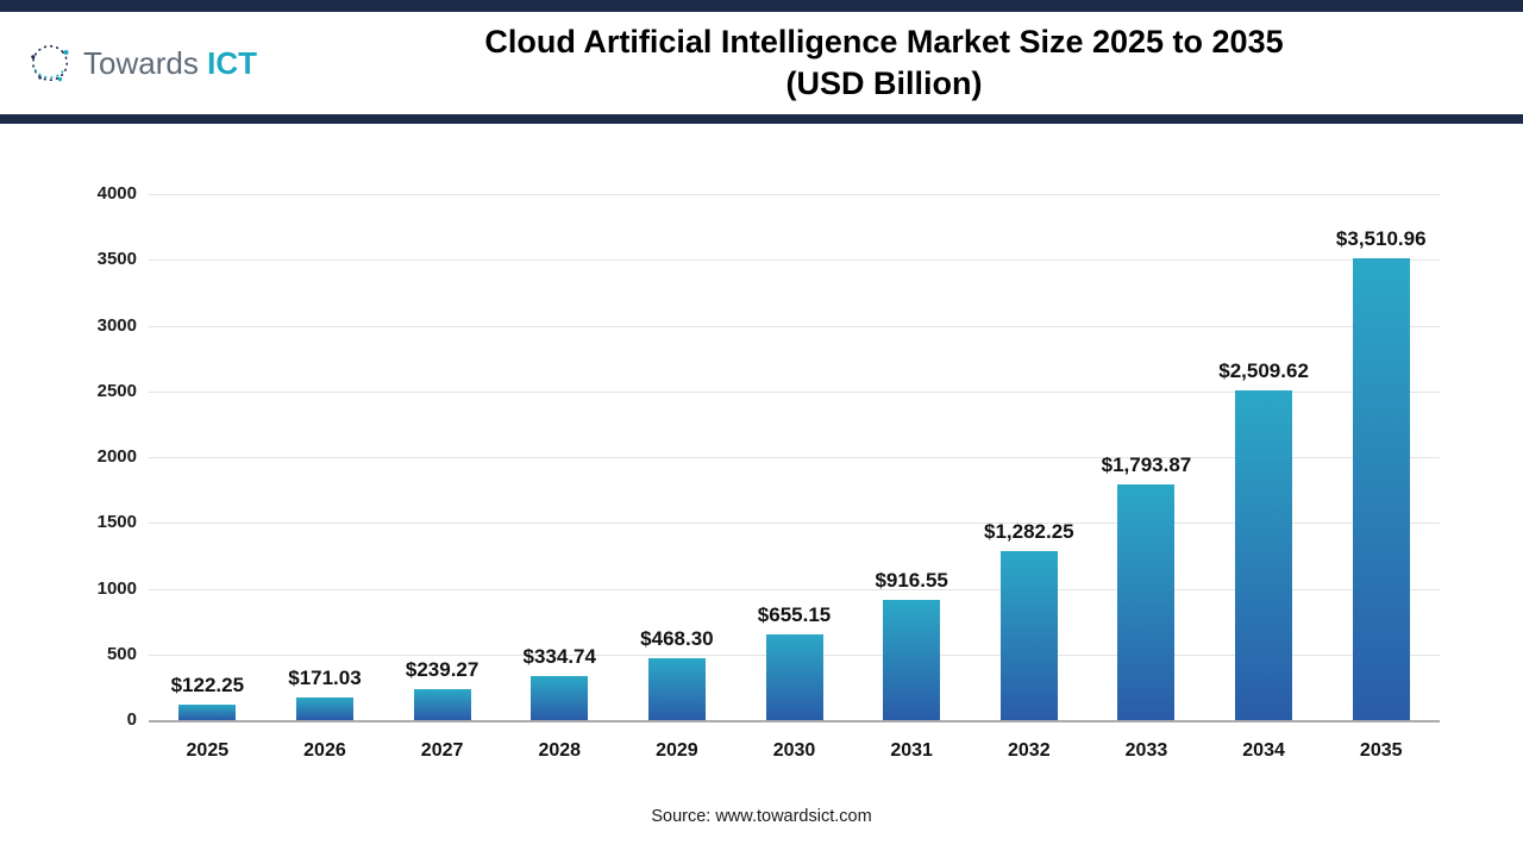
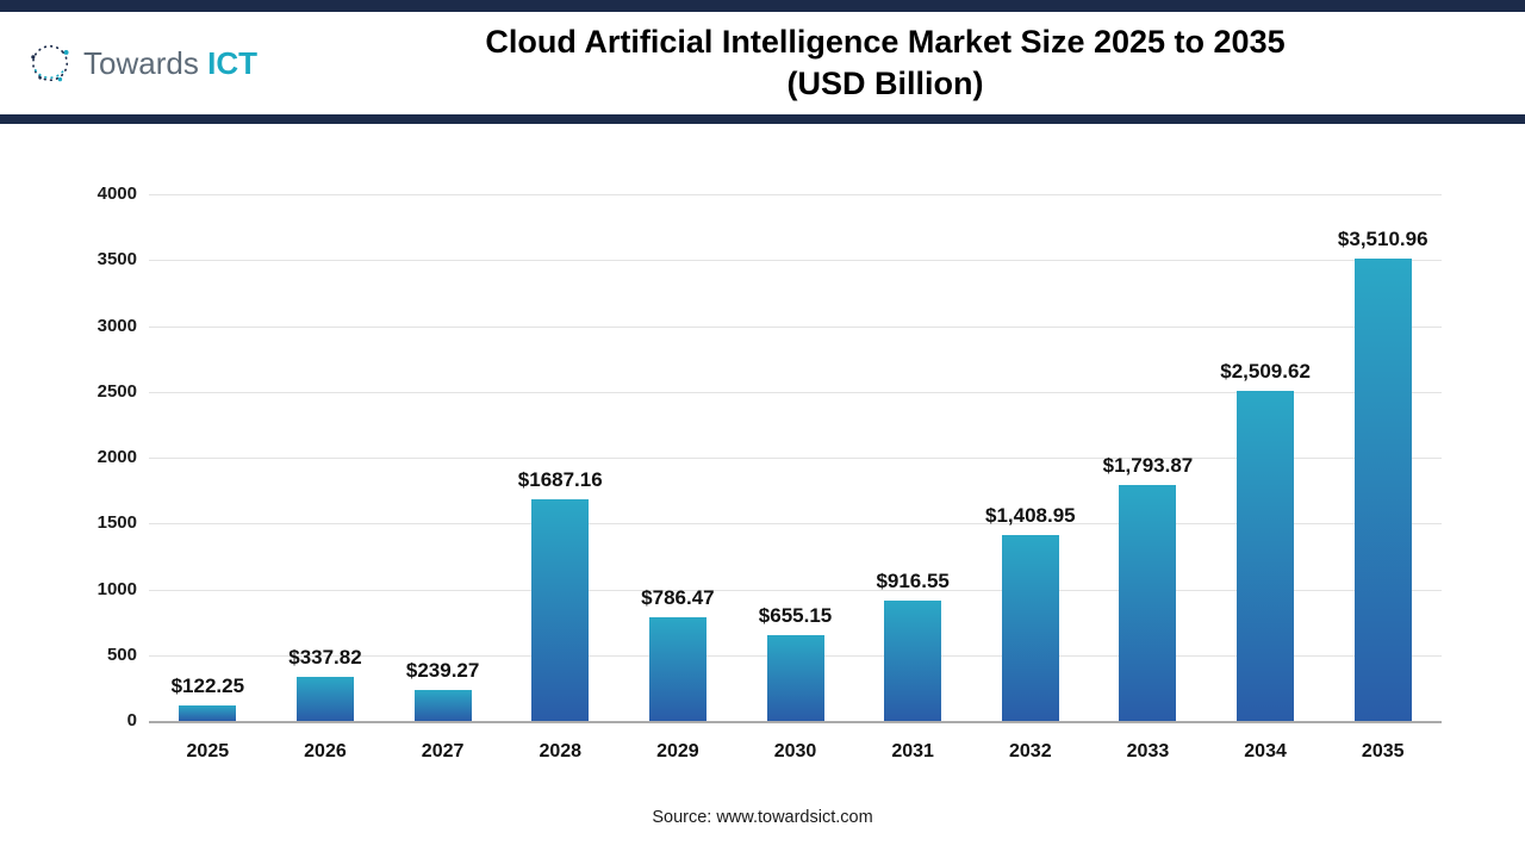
2026: $171.03 -> $337.82
2028: $334.74 -> $1687.16
2029: $468.30 -> $786.47
2032: $1,282.25 -> $1,408.95
